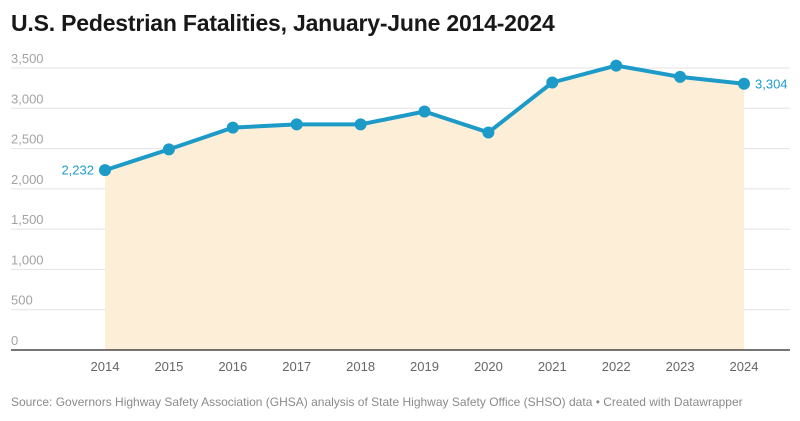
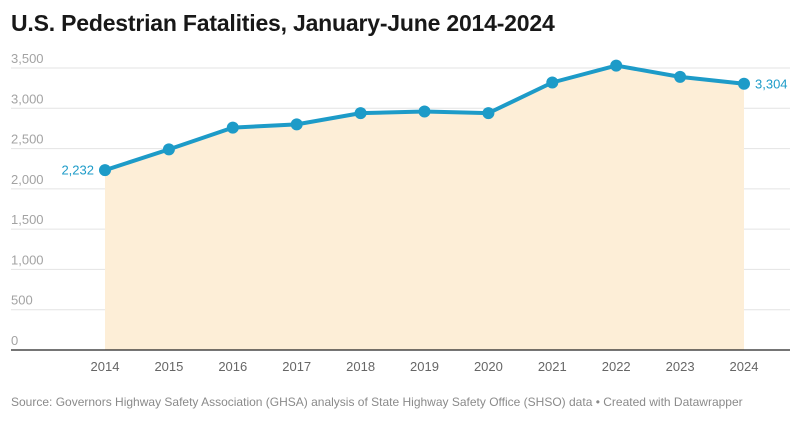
2018: 2800 -> 2900
2020: 2700 -> 2900
